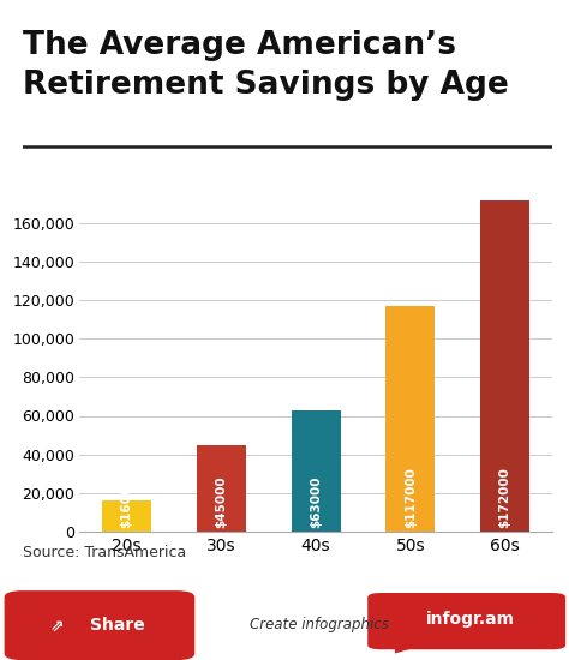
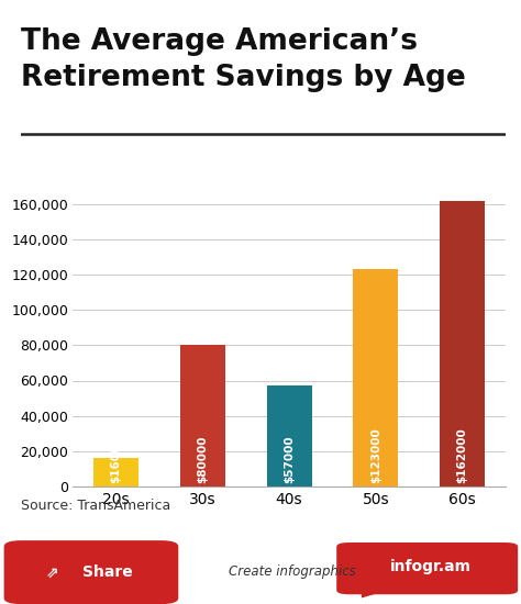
30s: $45000 -> $80000
40s: $63000 -> $57000
50s: $117000 -> $123000
60s: $172000 -> $162000
